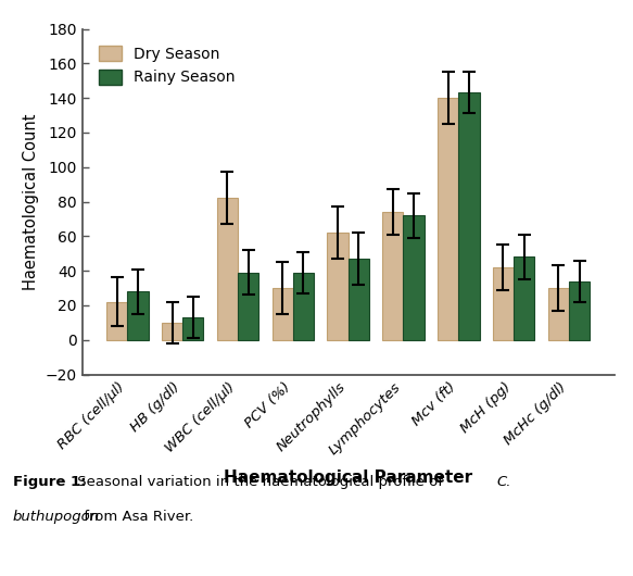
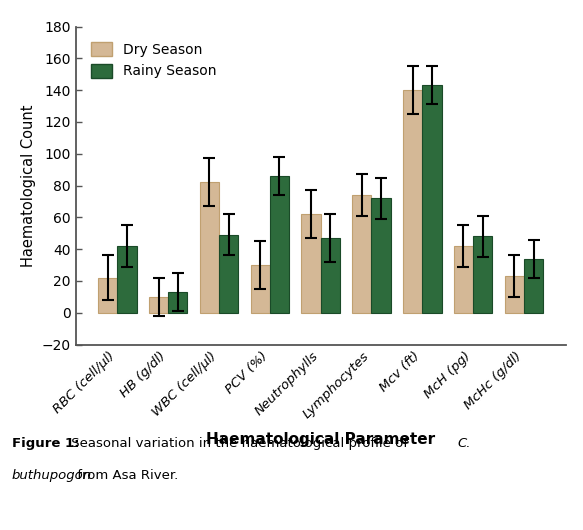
Rainy Season/RBC (cell/µl): 28 -> 42
Rainy Season/WBC (cell/µl): 39 -> 49
Rainy Season/PCV (%): 39 -> 86
Dry Season/McHc (g/dl): 30 -> 23
